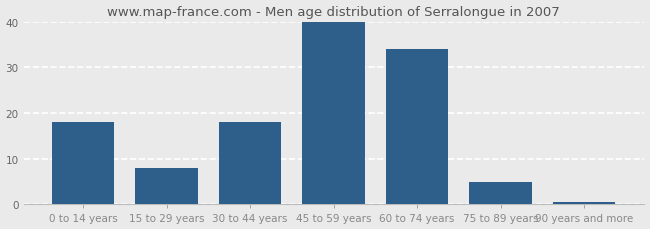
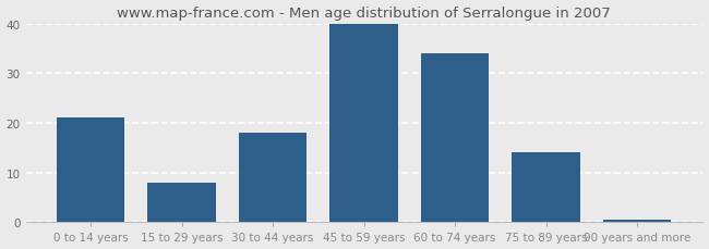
0 to 14 years: 18.0 -> 21.0
75 to 89 years: 5.0 -> 14.0
